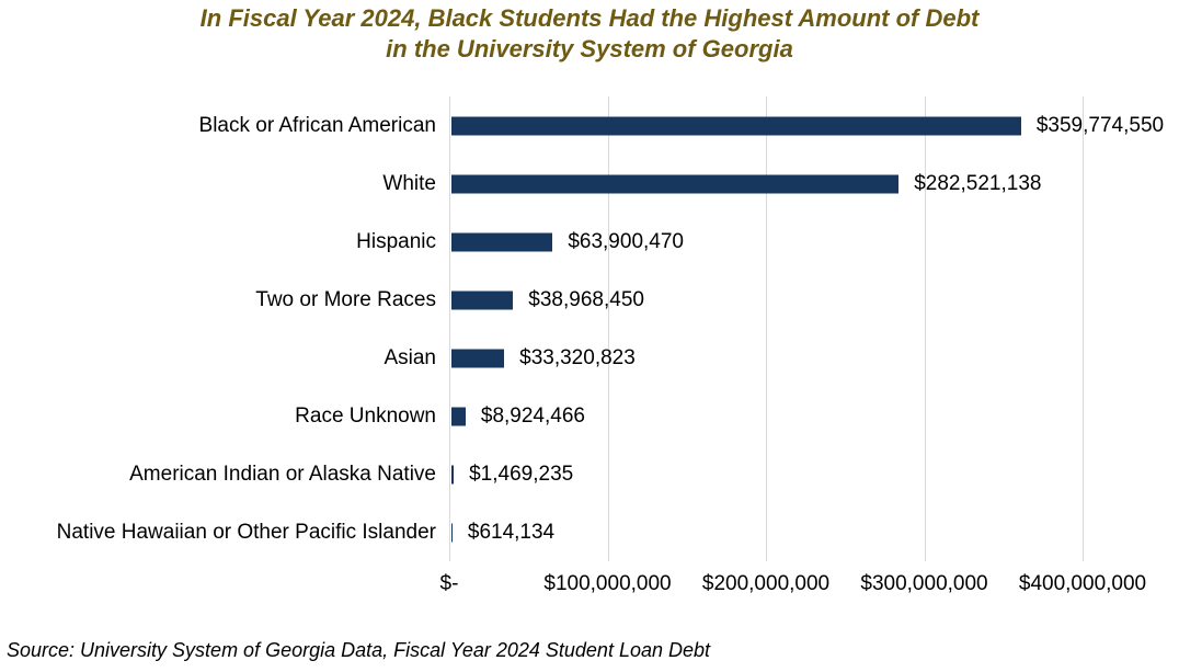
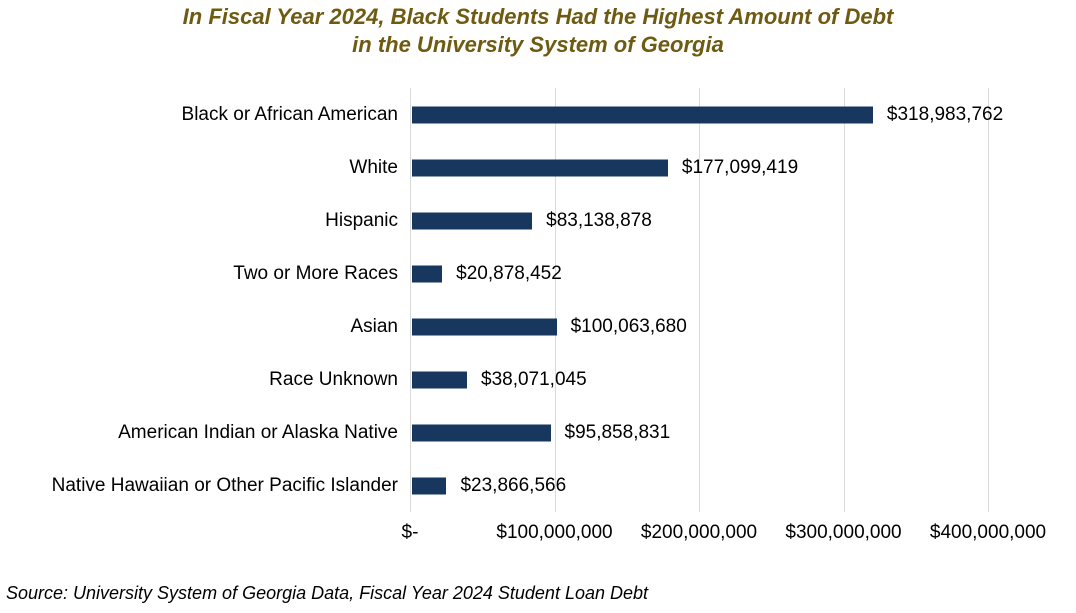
Black or African American: $359,774,550 -> $318,983,762
White: $282,521,138 -> $177,099,419
Hispanic: $63,900,470 -> $83,138,878
Two or More Races: $38,968,450 -> $20,878,452
Asian: $33,320,823 -> $100,063,680
Race Unknown: $8,924,466 -> $38,071,045
American Indian or Alaska Native: $1,469,235 -> $95,858,831
Native Hawaiian or Other Pacific Islander: $614,134 -> $23,866,566
